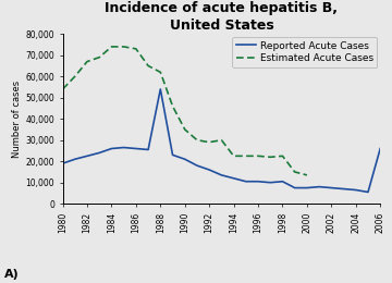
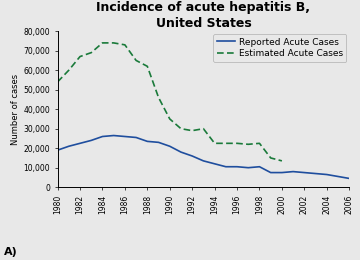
Reported Acute Cases/1988: 54,000 -> 24,000
Reported Acute Cases/2006: 26,000 -> 4,000
